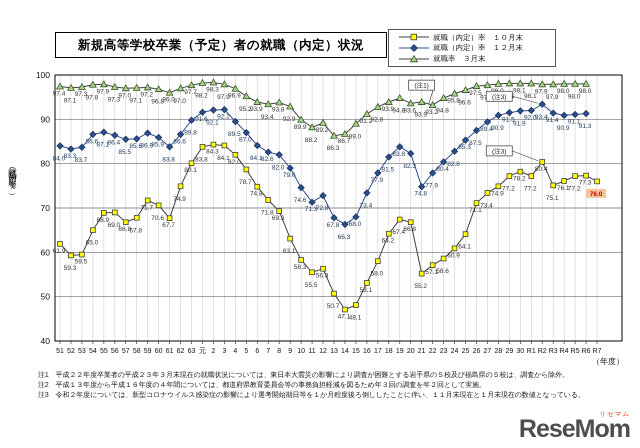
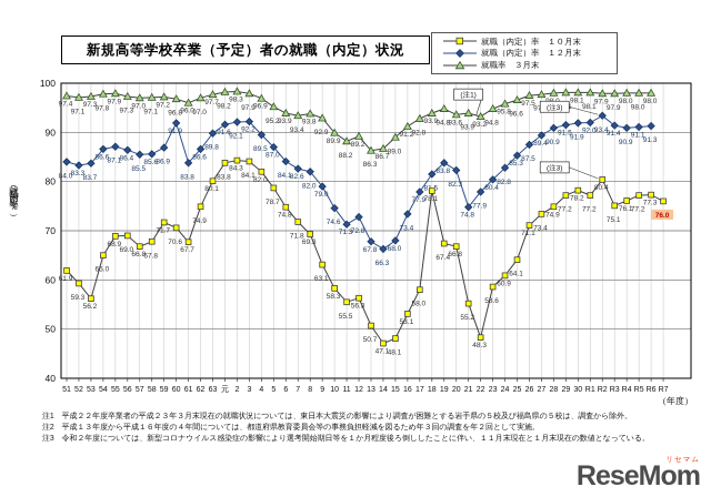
就職（内定）率 １０月末/53: 59.5 -> 56.2
就職（内定）率 １２月末/60: 85.9 -> 91.9
就職（内定）率 １０月末/18: 64.2 -> 78.1
就職（内定）率 １０月末/22: 57.1 -> 48.3
